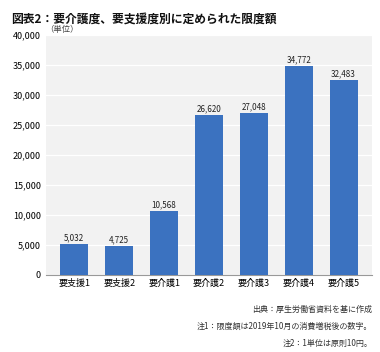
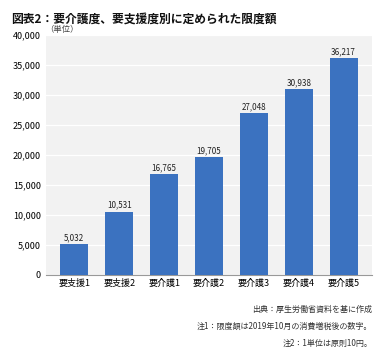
要支援2: 4,725 -> 10,531
要介護1: 10,568 -> 16,765
要介護2: 26,620 -> 19,705
要介護4: 34,772 -> 30,938
要介護5: 32,483 -> 36,217
